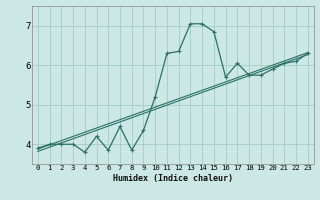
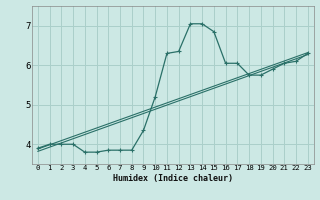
5: 4.20 -> 3.80
7: 4.45 -> 3.85
16: 5.70 -> 6.05
